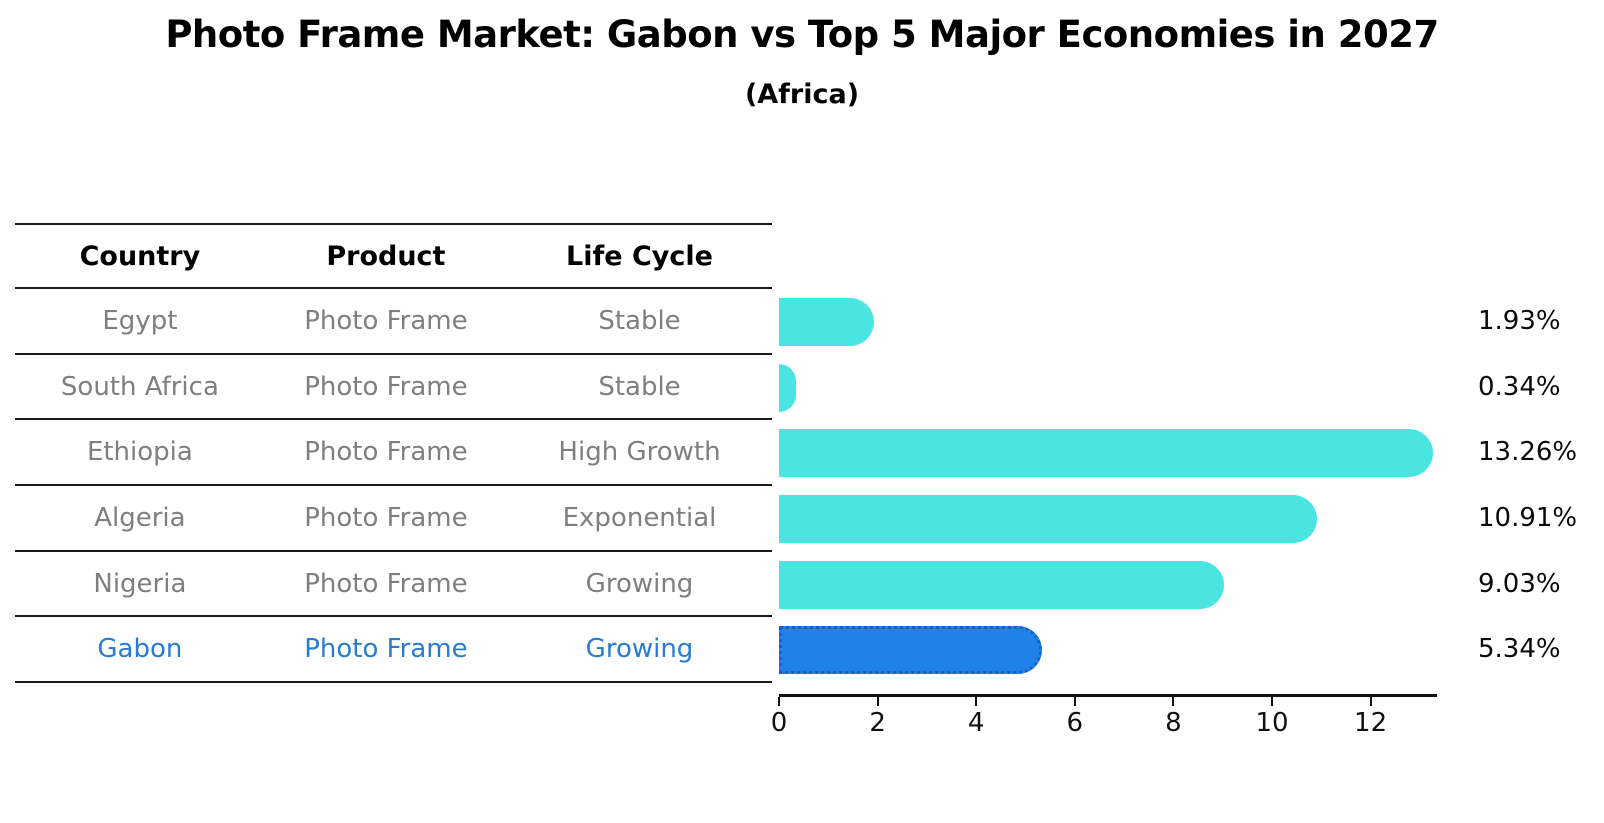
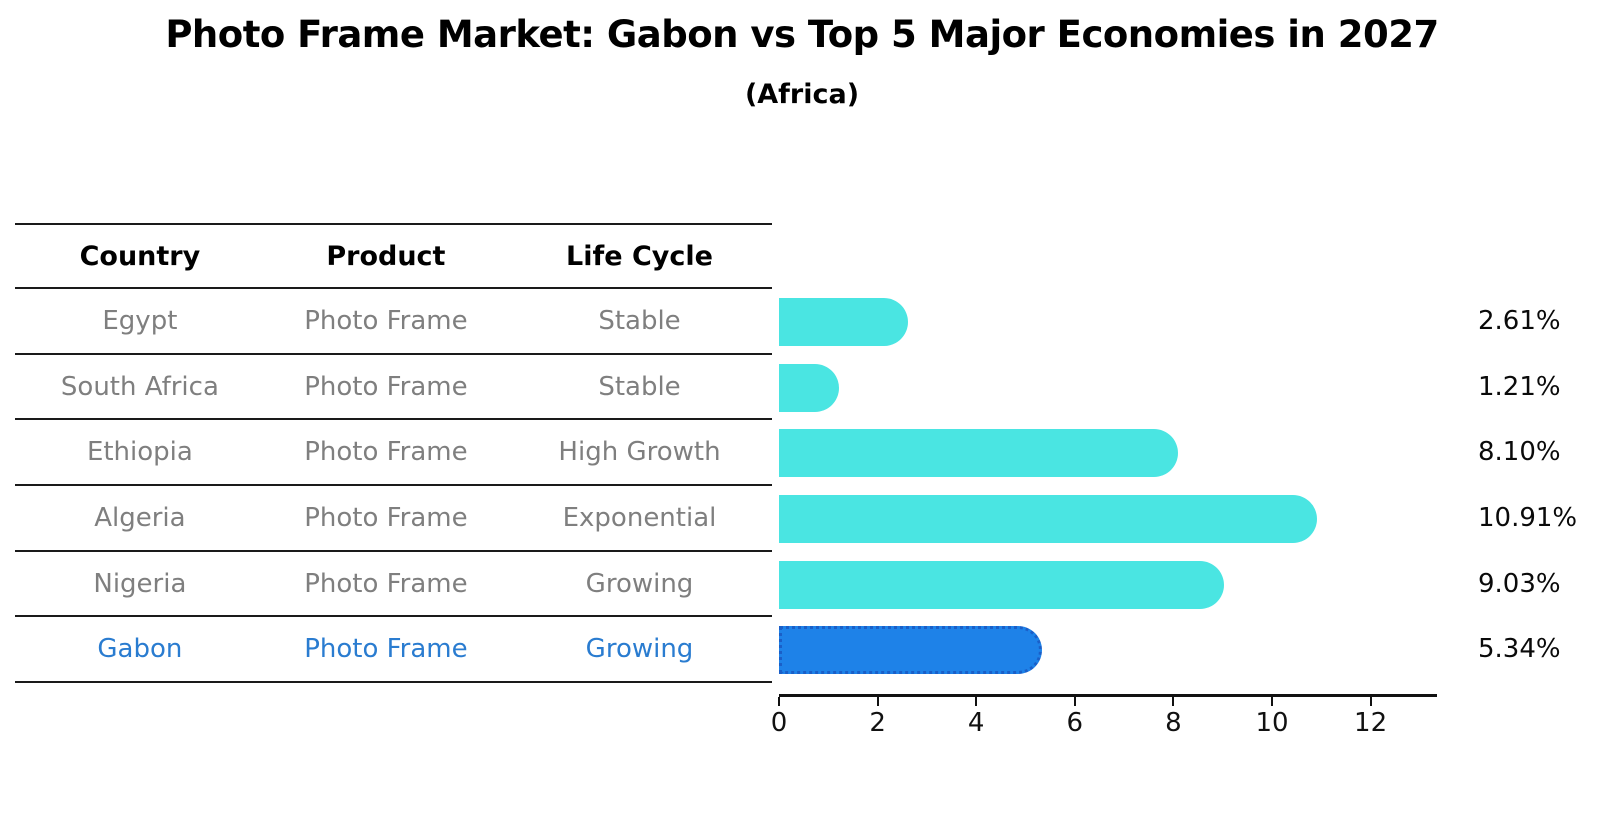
Egypt: 1.93% -> 2.61%
South Africa: 0.34% -> 1.21%
Ethiopia: 13.26% -> 8.10%
